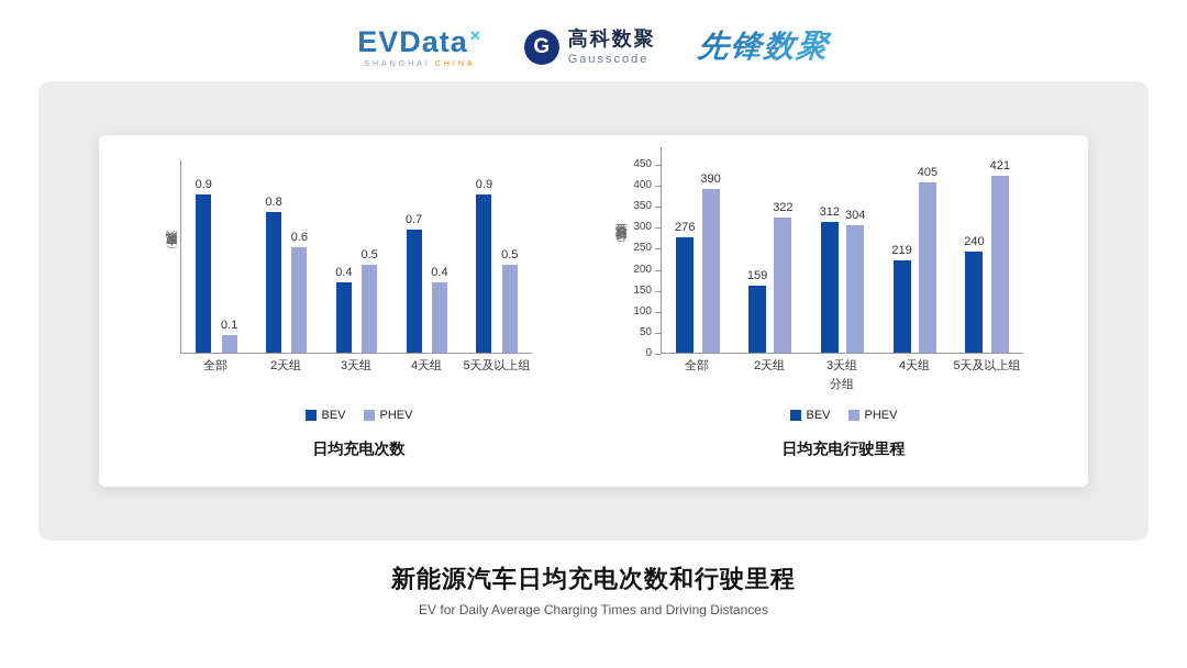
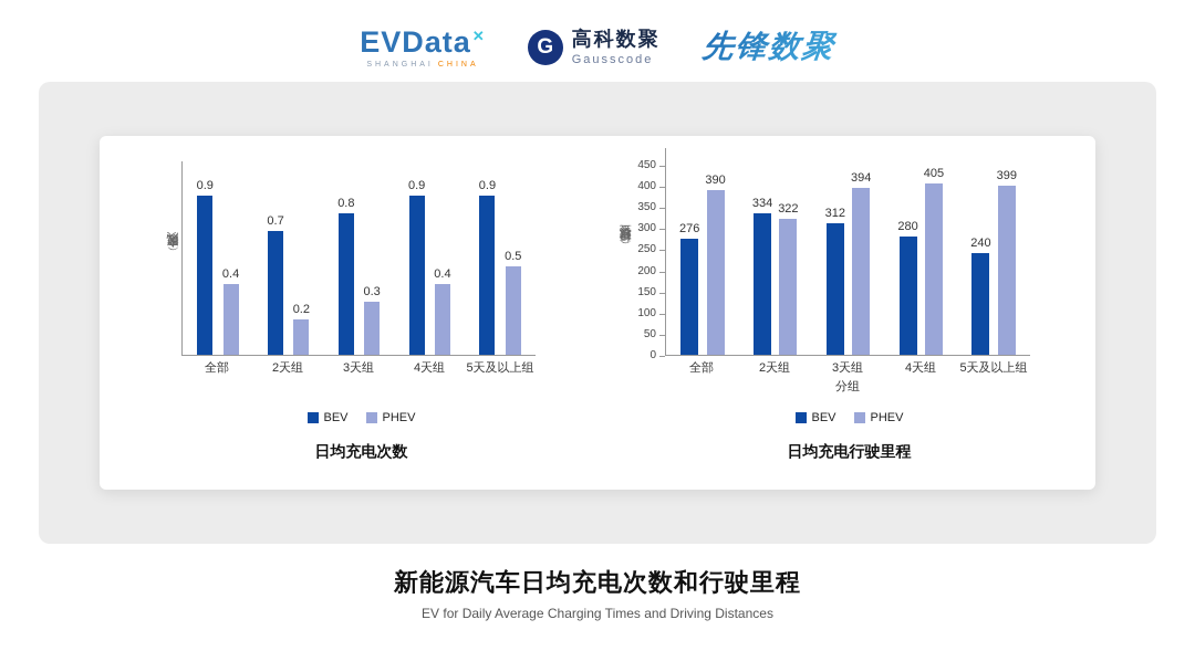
日均充电次数/PHEV/全部: 0.1 -> 0.4
日均充电次数/BEV/2天组: 0.8 -> 0.7
日均充电次数/PHEV/2天组: 0.6 -> 0.2
日均充电次数/BEV/3天组: 0.4 -> 0.8
日均充电次数/PHEV/3天组: 0.5 -> 0.3
日均充电次数/BEV/4天组: 0.7 -> 0.9
日均充电行驶里程/BEV/2天组: 159 -> 334
日均充电行驶里程/PHEV/3天组: 304 -> 394
日均充电行驶里程/BEV/4天组: 219 -> 280
日均充电行驶里程/PHEV/5天及以上组: 421 -> 399
